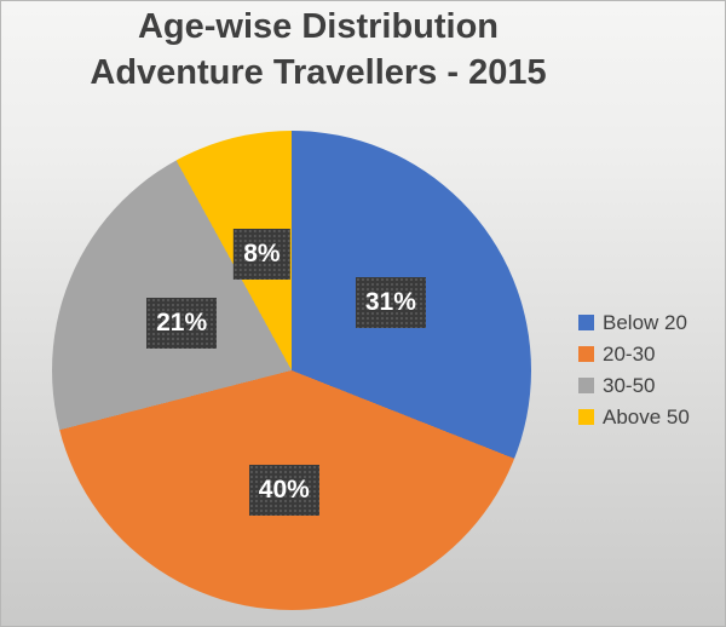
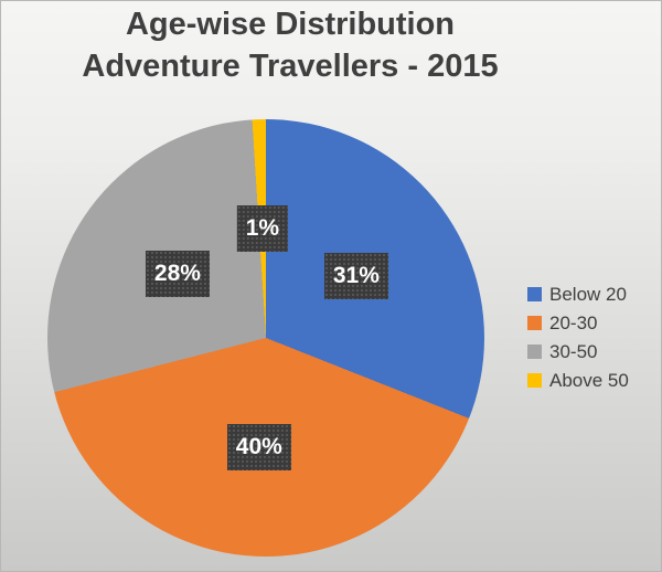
30-50: 21% -> 28%
Above 50: 8% -> 1%
